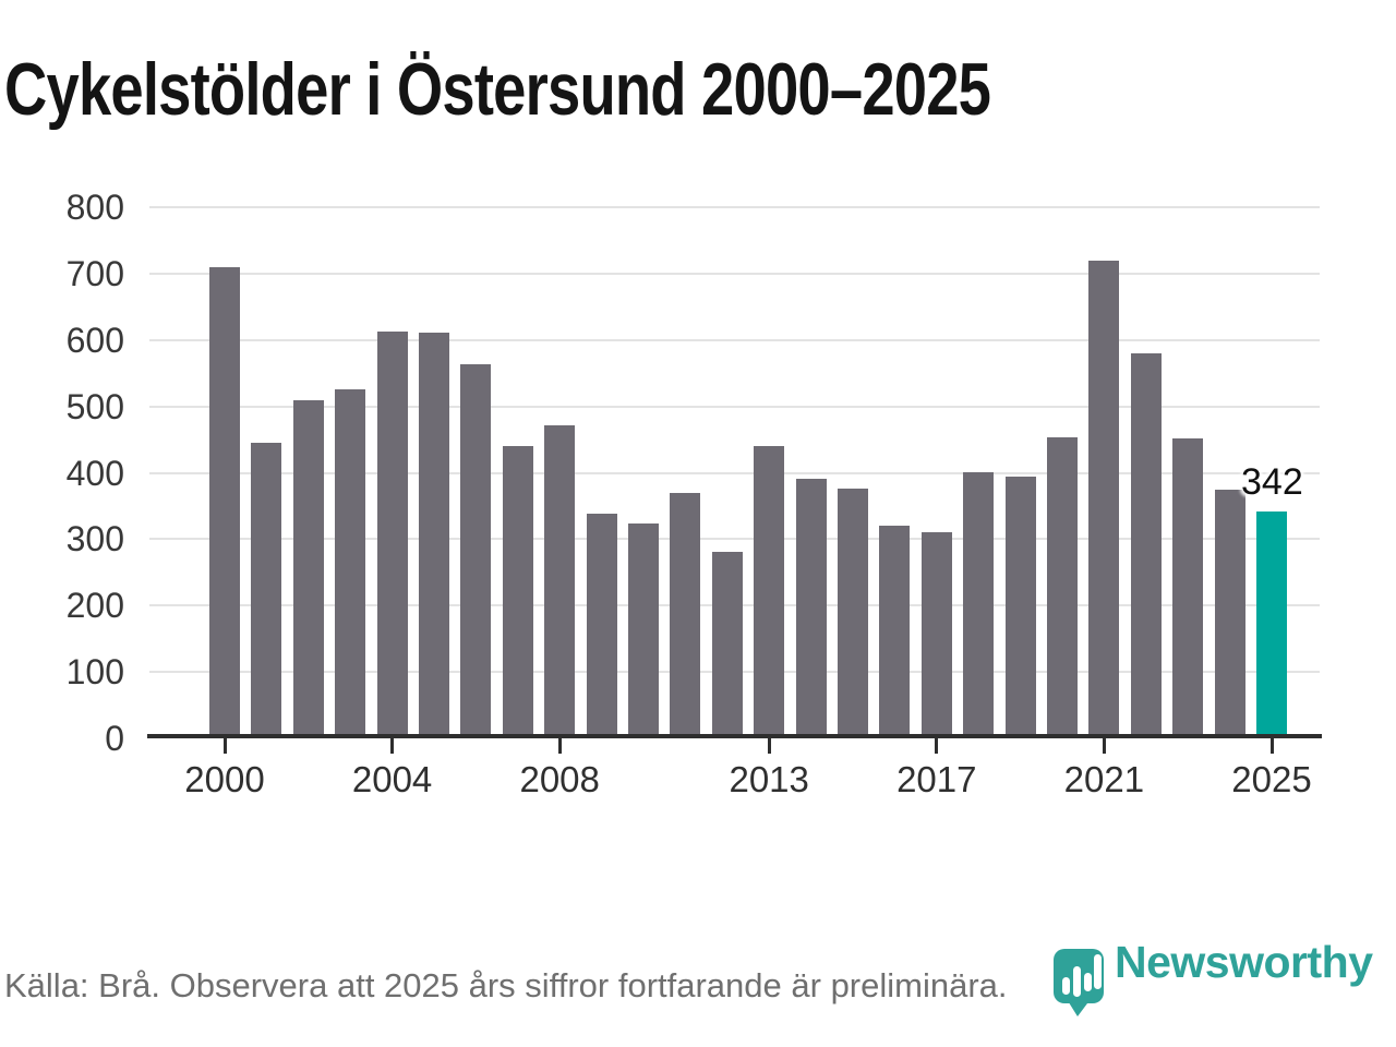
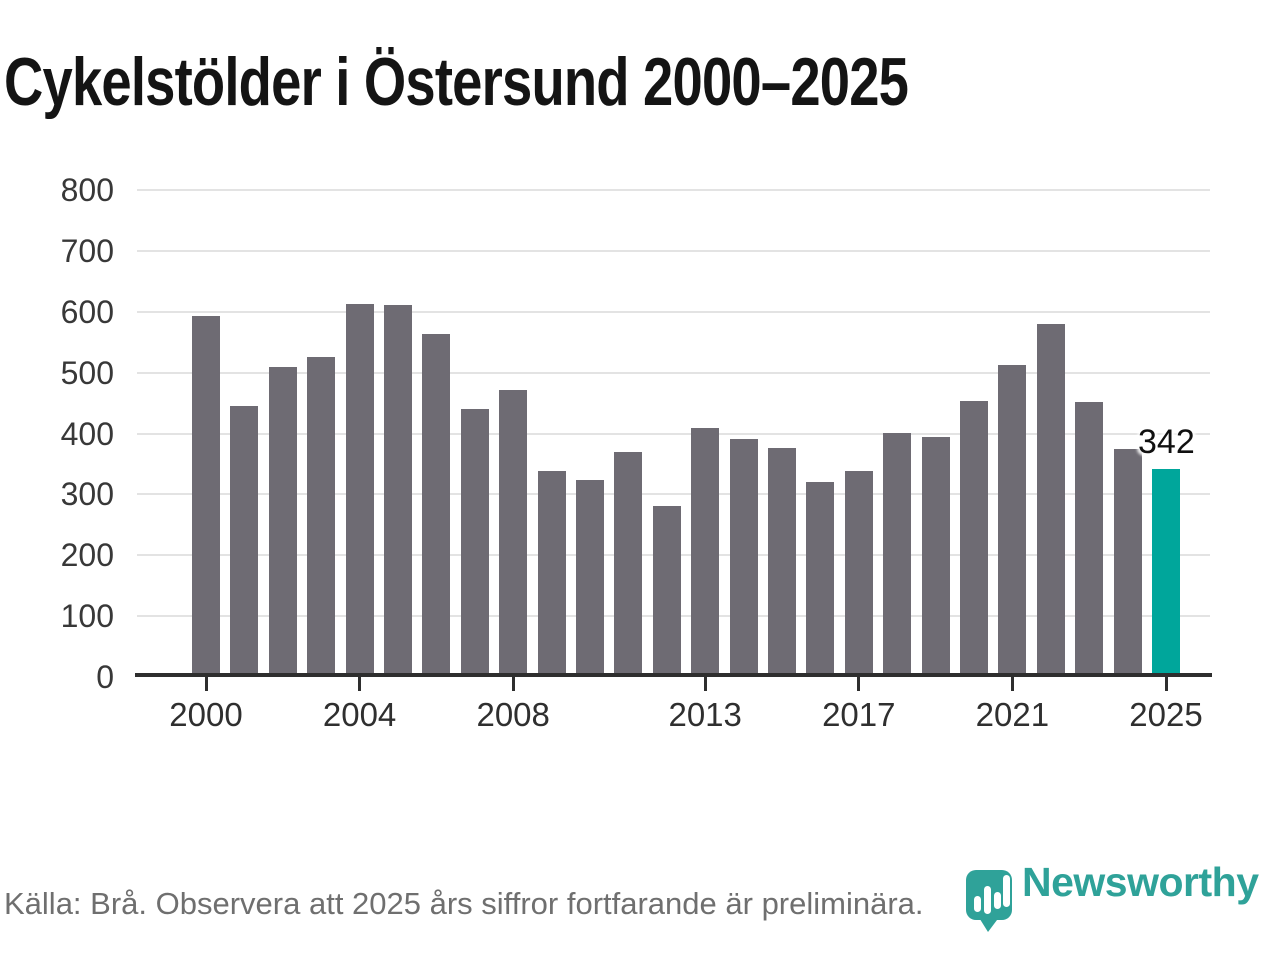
2000: 710 -> 590
2013: 440 -> 410
2017: 310 -> 340
2021: 720 -> 510
